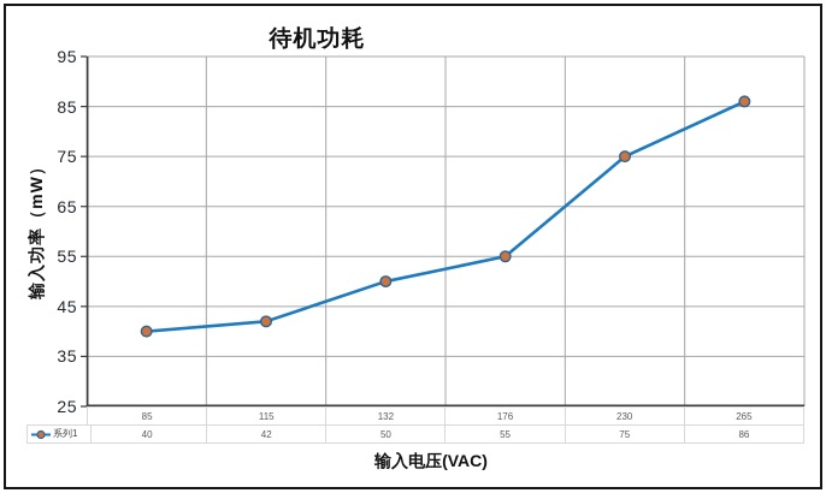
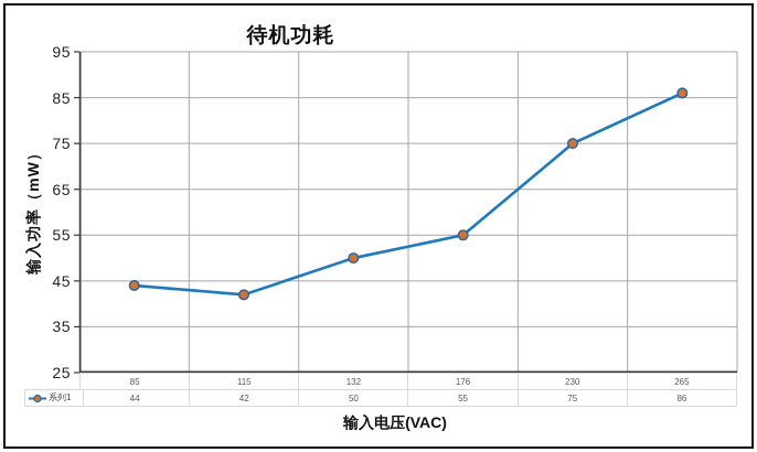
85: 40 -> 44
